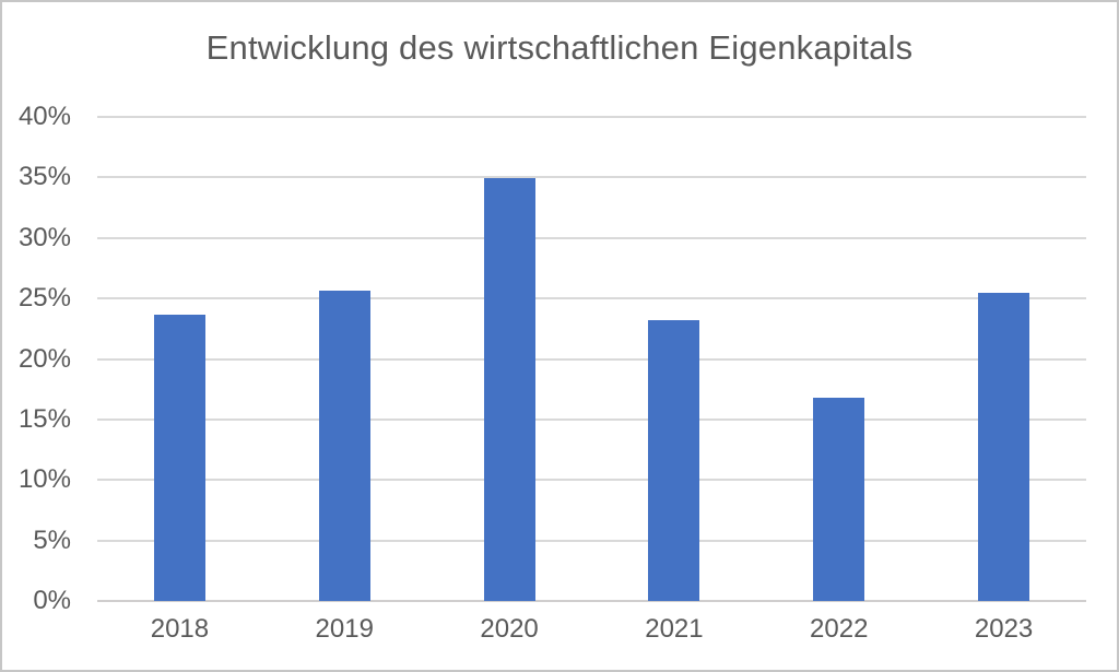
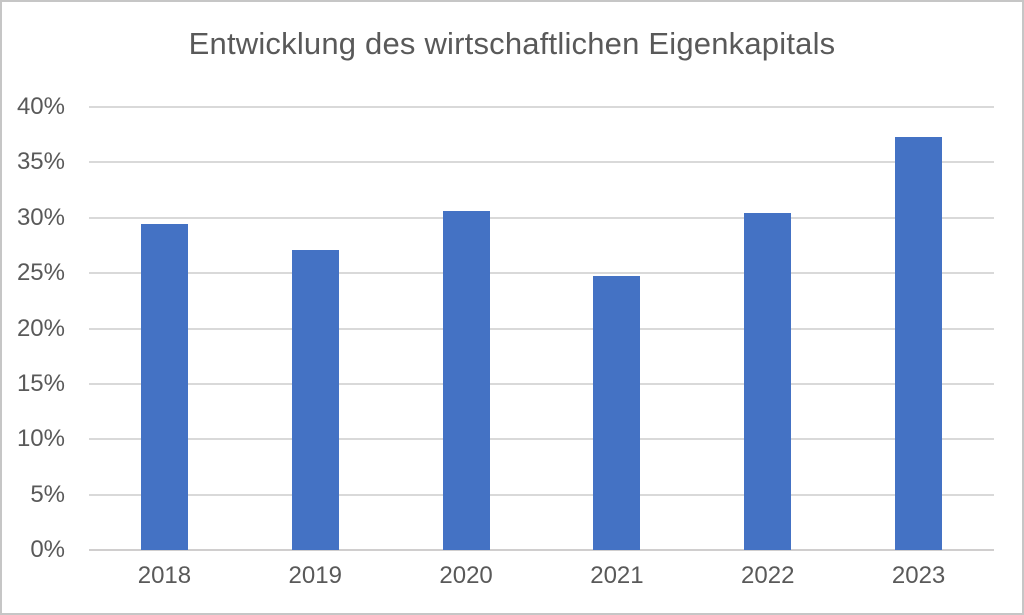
2018: 23.7% -> 29.4%
2019: 25.6% -> 27.1%
2020: 34.9% -> 30.6%
2021: 23.2% -> 24.7%
2022: 16.8% -> 30.4%
2023: 25.5% -> 37.3%
